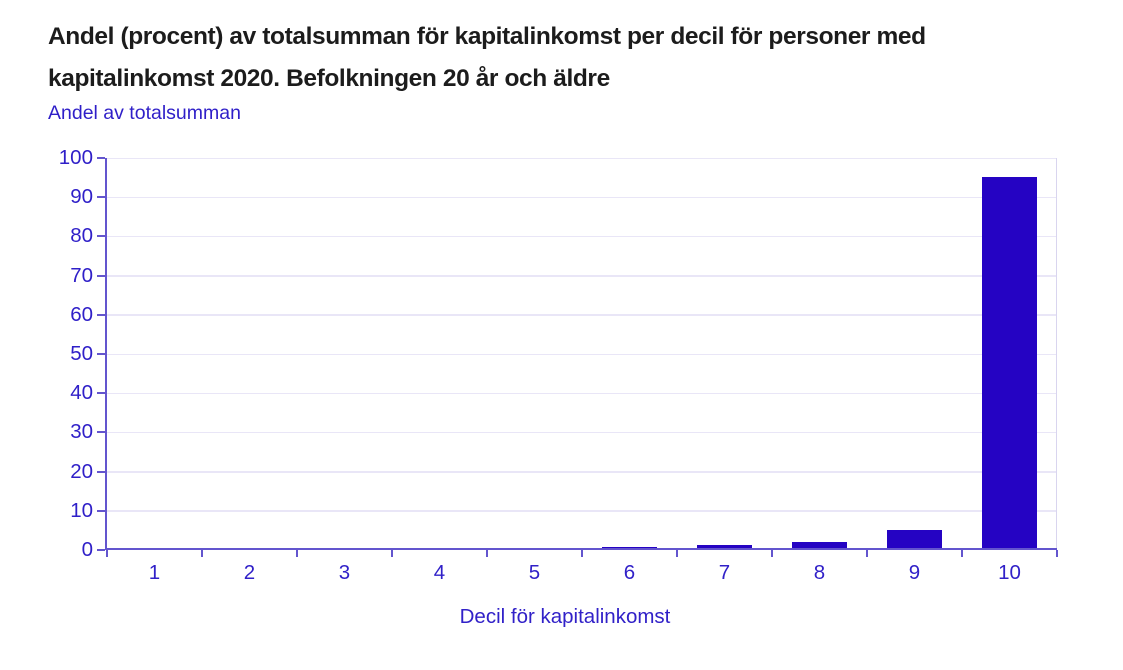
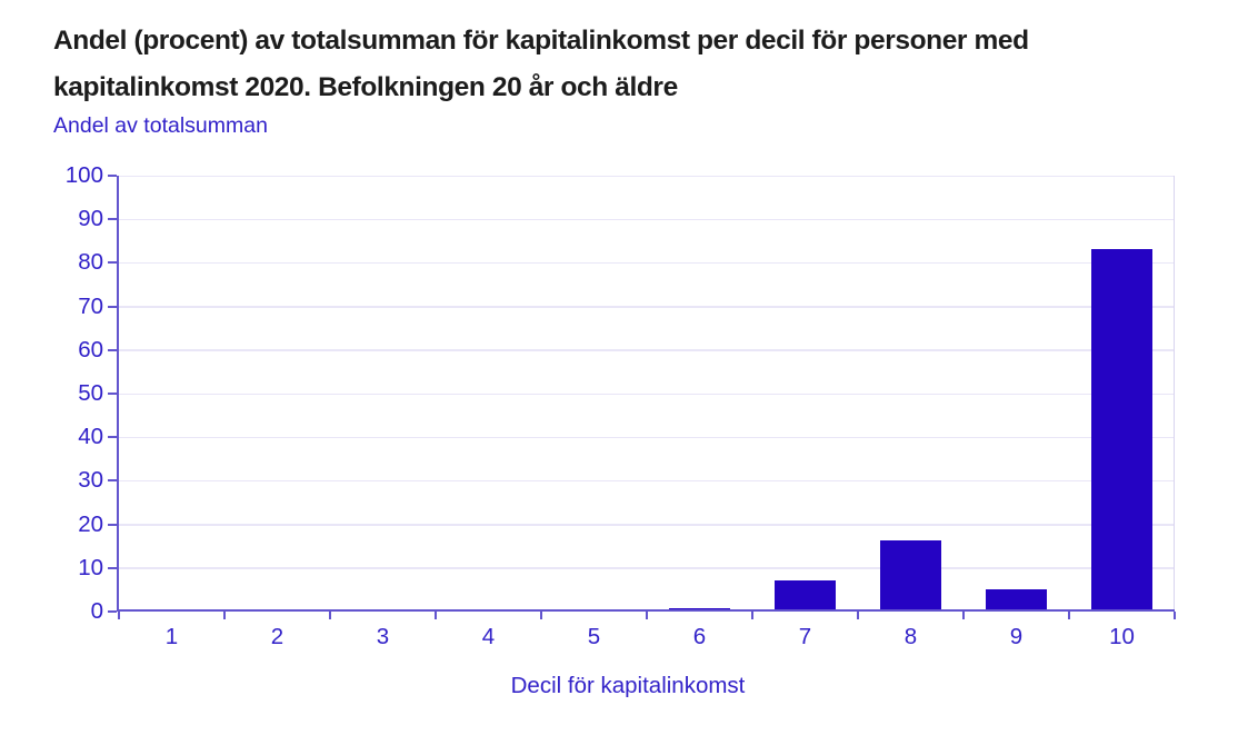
7: 1 -> 7
8: 2 -> 16
10: 95 -> 83
